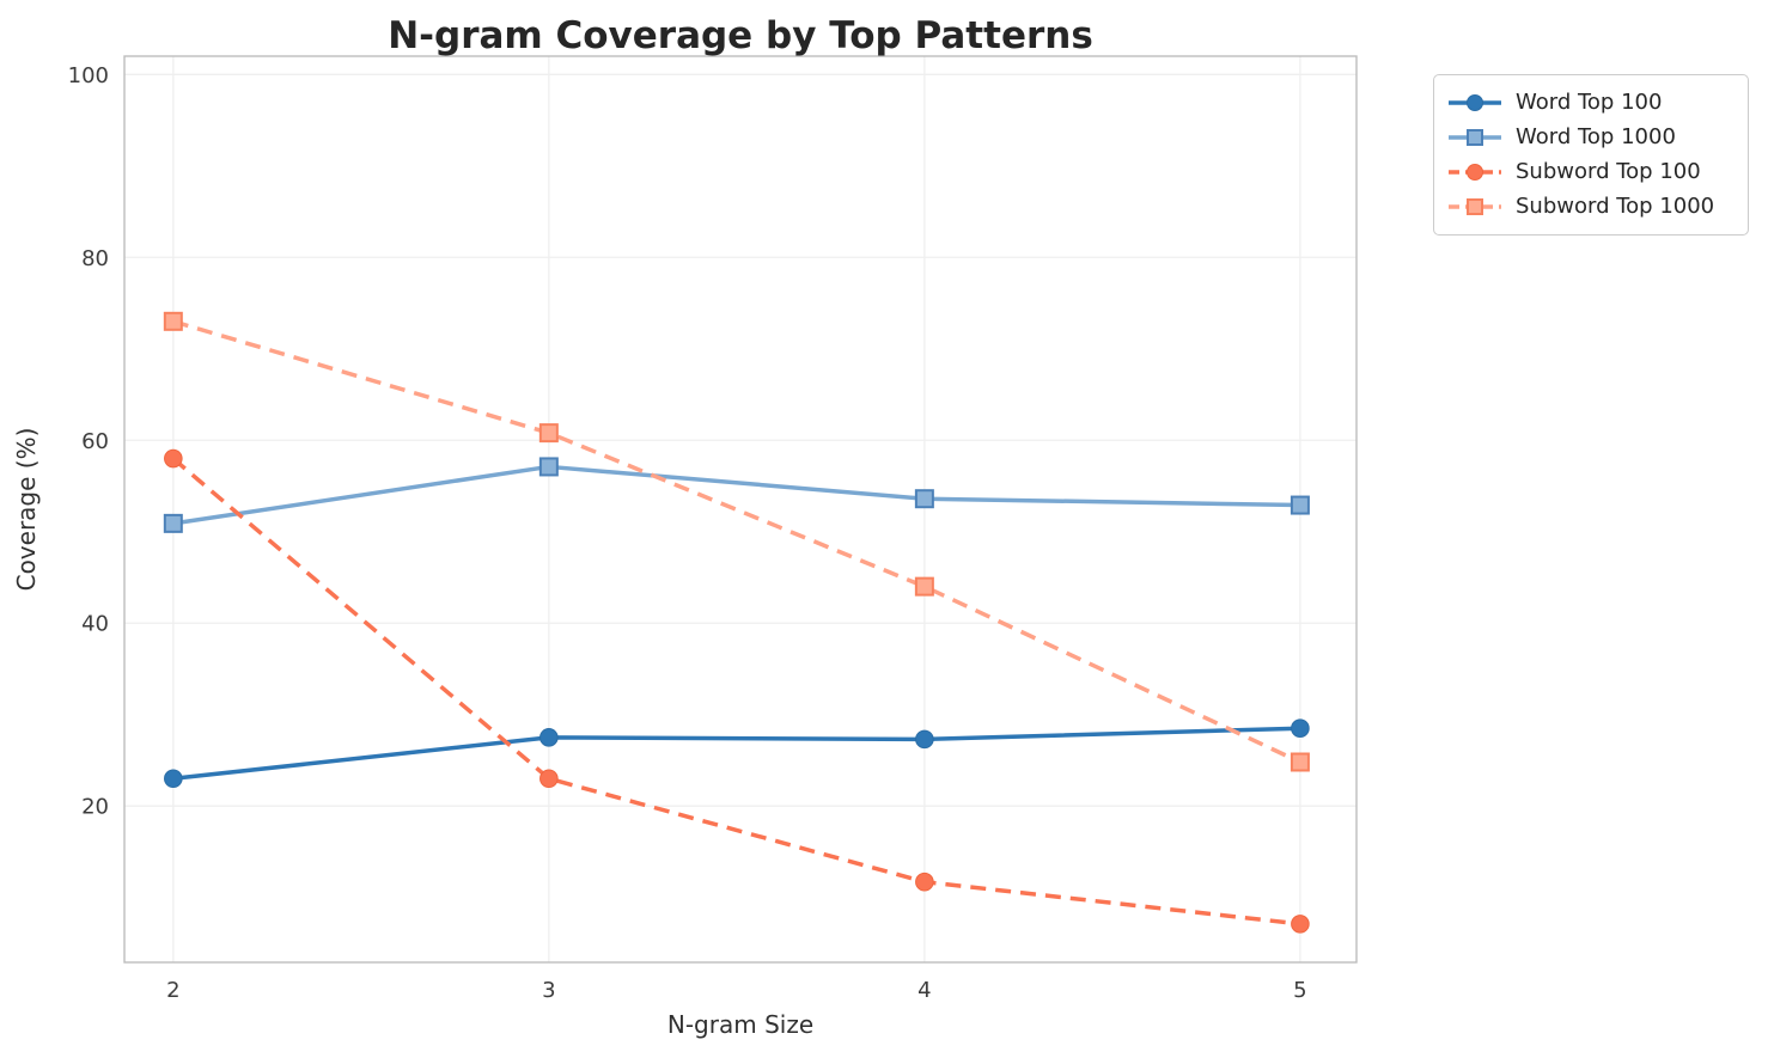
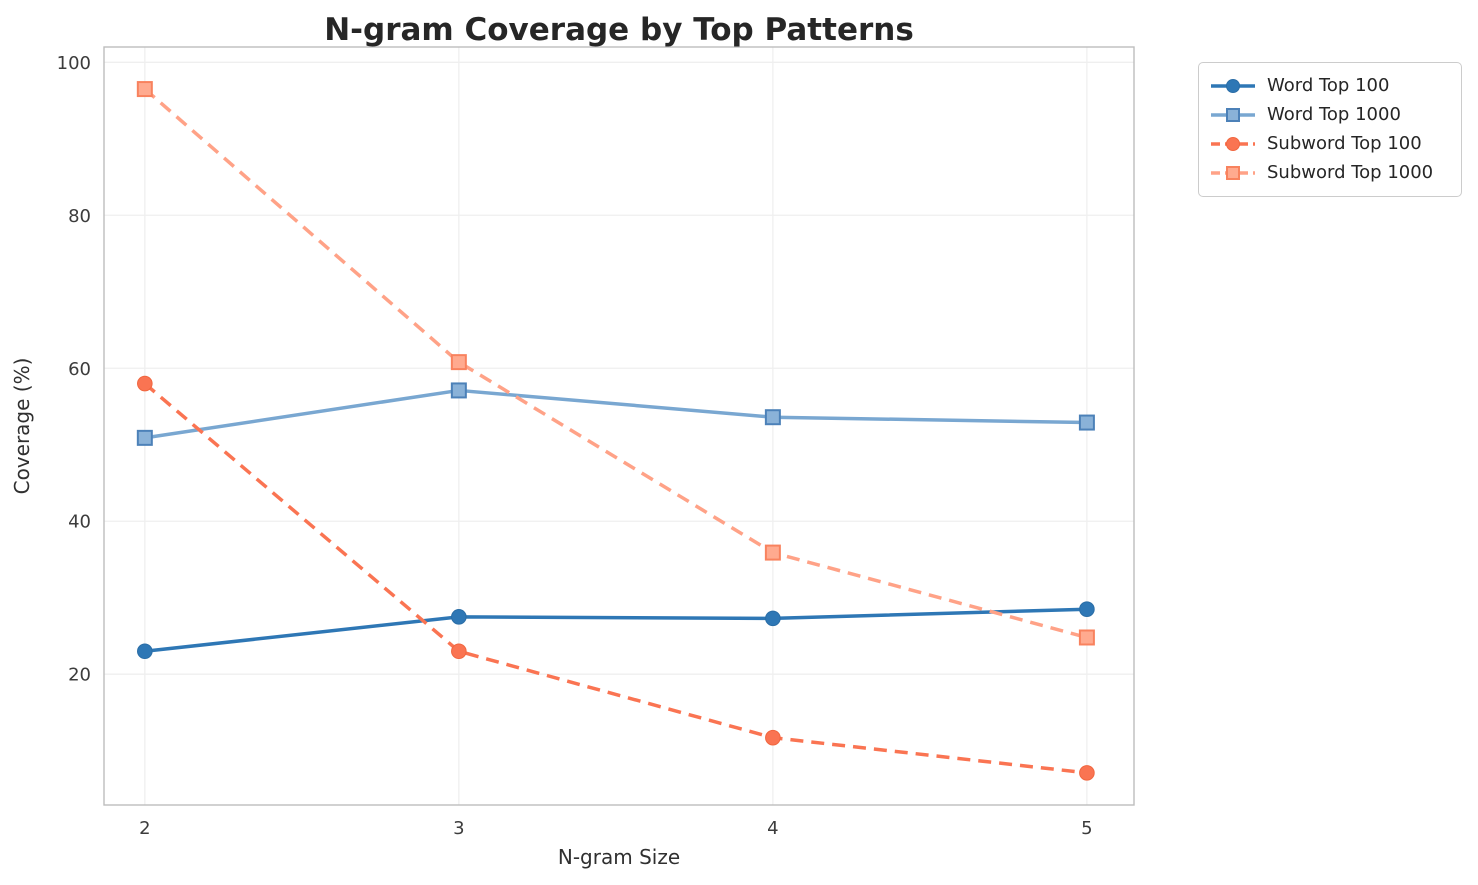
Subword Top 1000/2: 73 -> 96
Subword Top 1000/4: 44 -> 36
